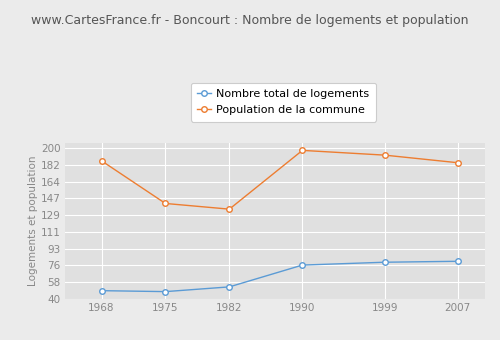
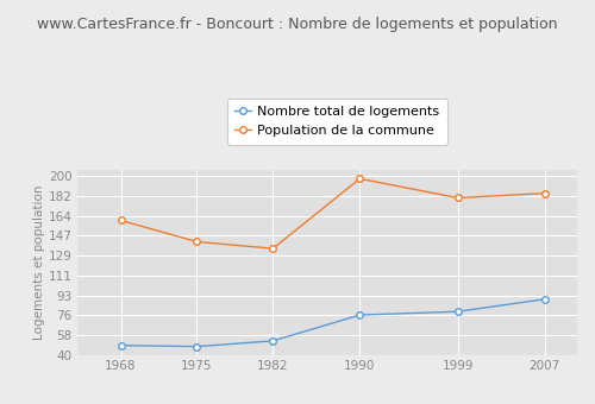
Population de la commune/1968: 186 -> 160
Population de la commune/1999: 192 -> 180
Nombre total de logements/2007: 80 -> 90
